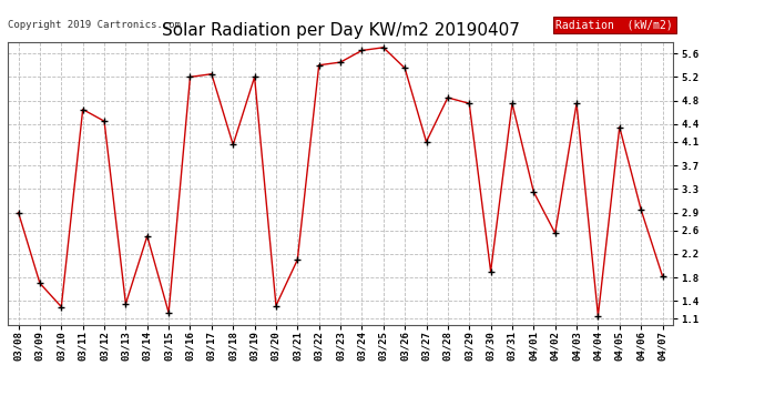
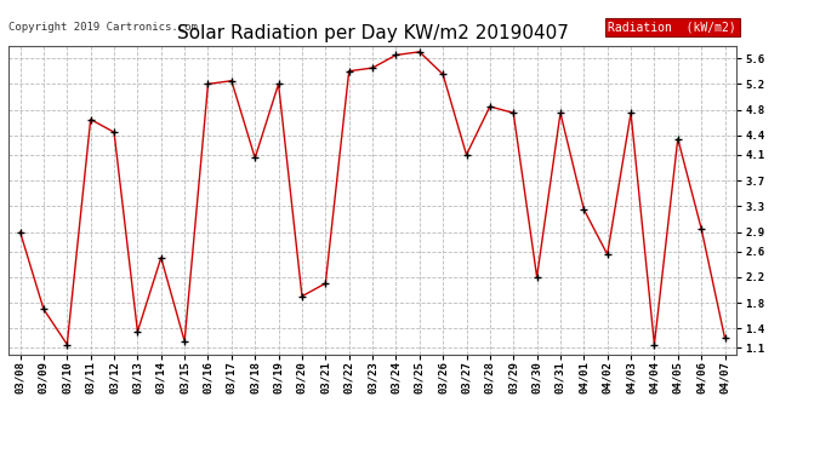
03/10: 1.30 -> 1.15
03/20: 1.32 -> 1.90
03/30: 1.90 -> 2.20
04/07: 1.82 -> 1.25
